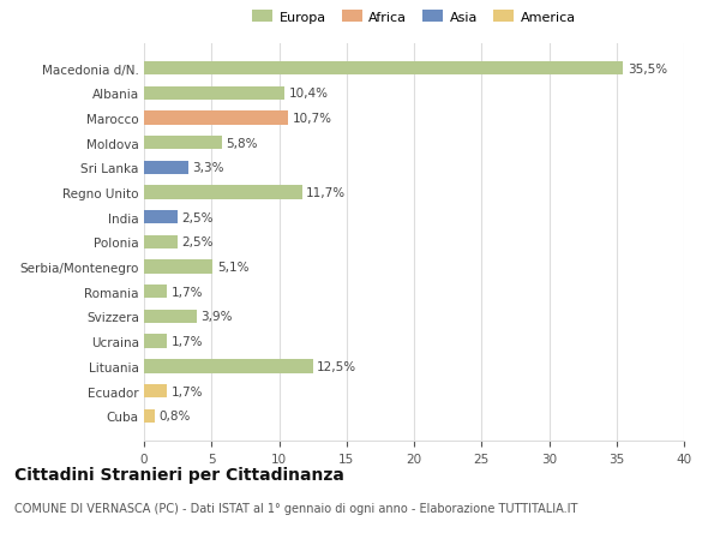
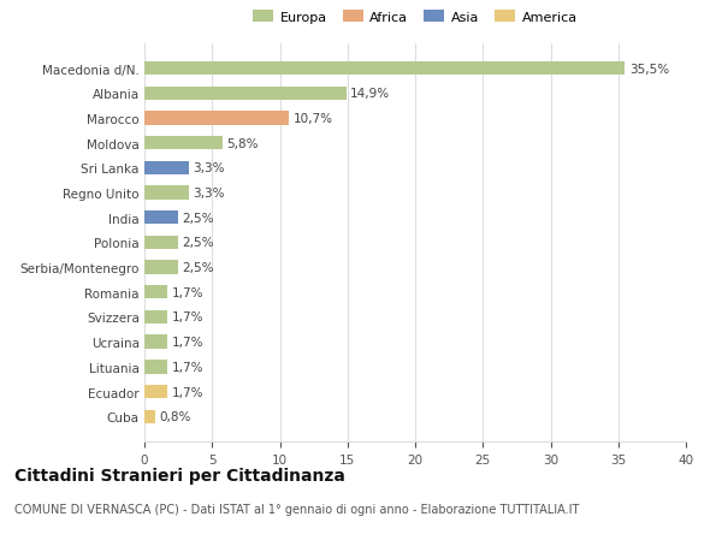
Albania: 10,4% -> 14,9%
Regno Unito: 11,7% -> 3,3%
Serbia/Montenegro: 5,1% -> 2,5%
Svizzera: 3,9% -> 1,7%
Lituania: 12,5% -> 1,7%
